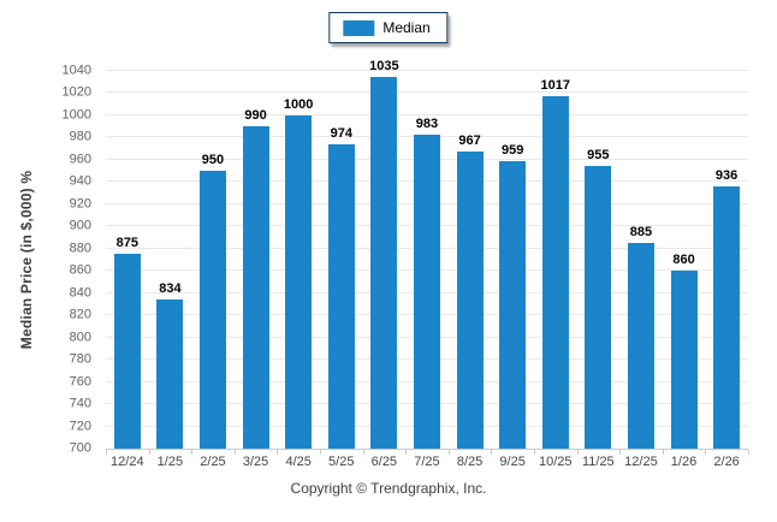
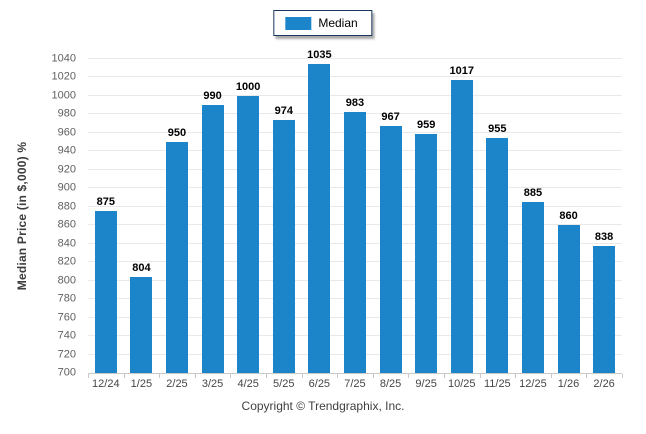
1/25: 834 -> 804
2/26: 936 -> 838
